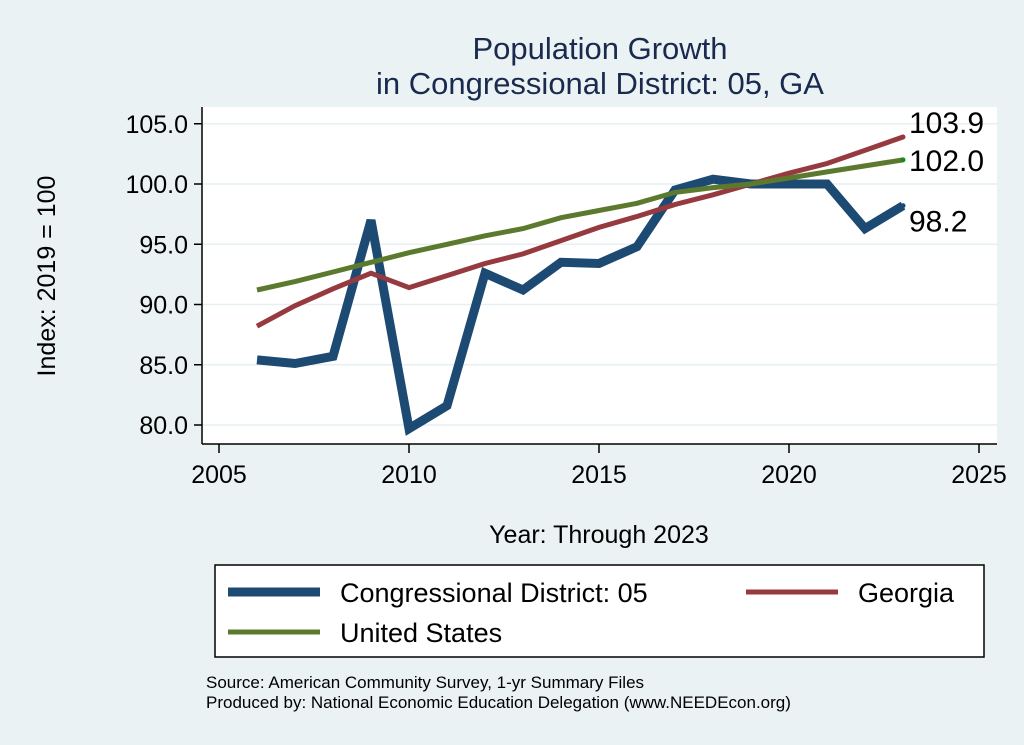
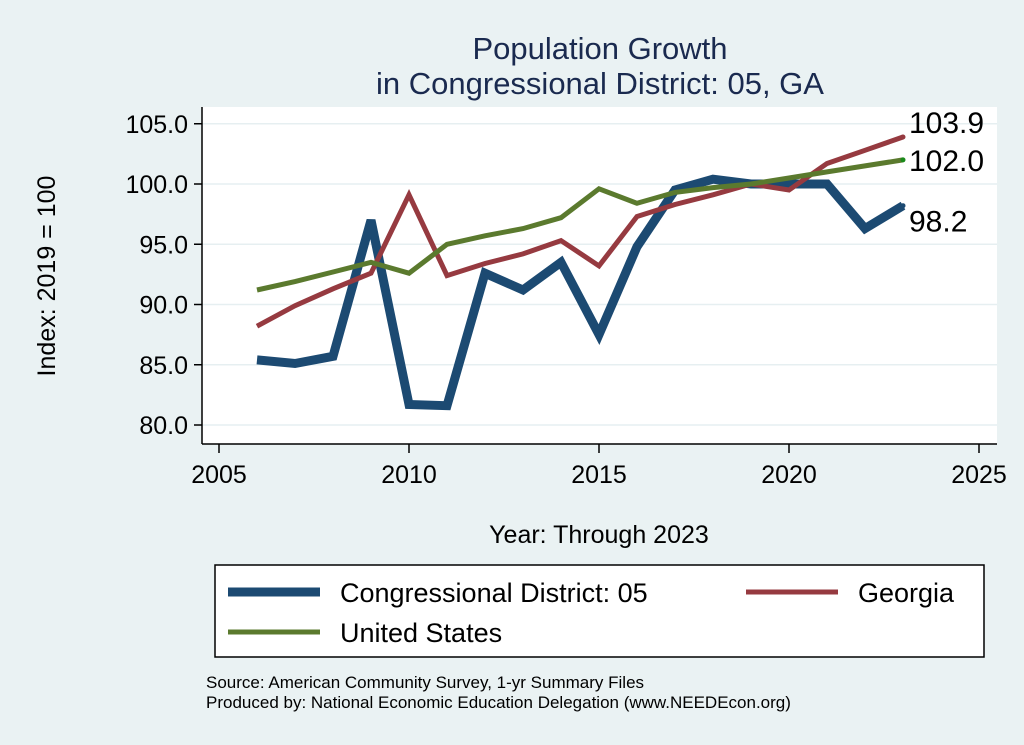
Congressional District: 05/2010: 79.7 -> 81.7
Georgia/2010: 91.4 -> 99.1
United States/2010: 94.3 -> 92.6
Congressional District: 05/2015: 93.4 -> 87.5
Georgia/2015: 96.4 -> 93.2
United States/2015: 97.8 -> 99.6
Georgia/2020: 100.9 -> 99.5
